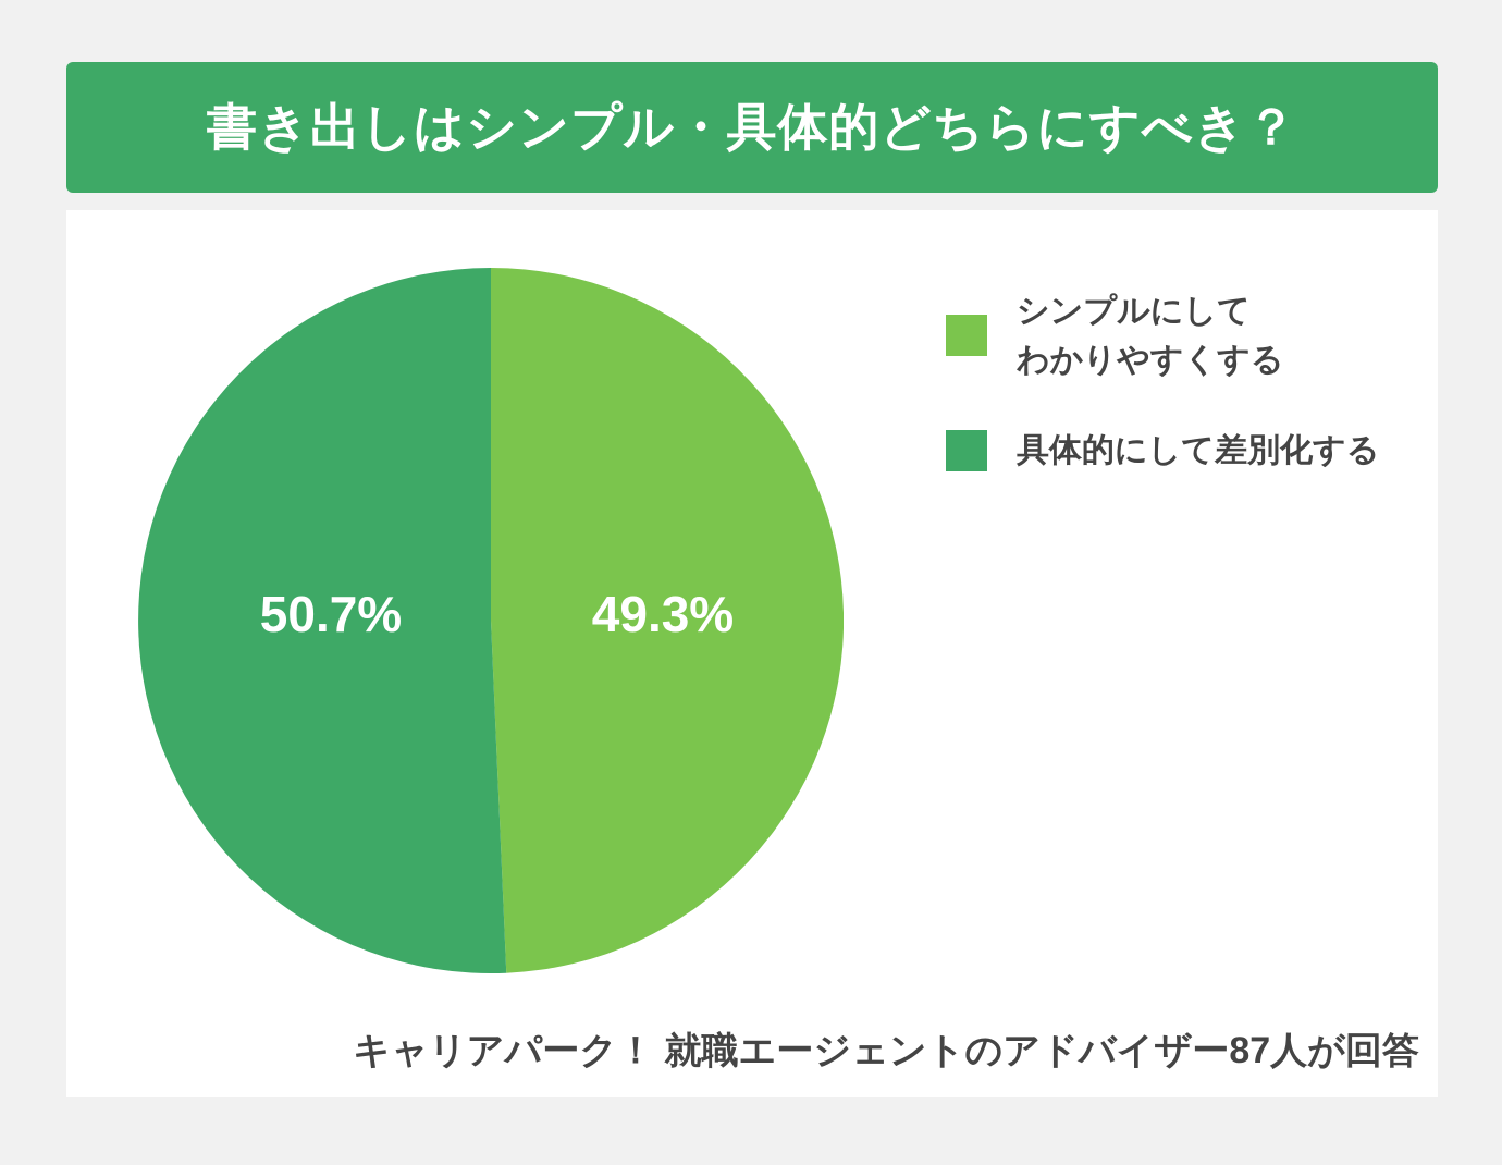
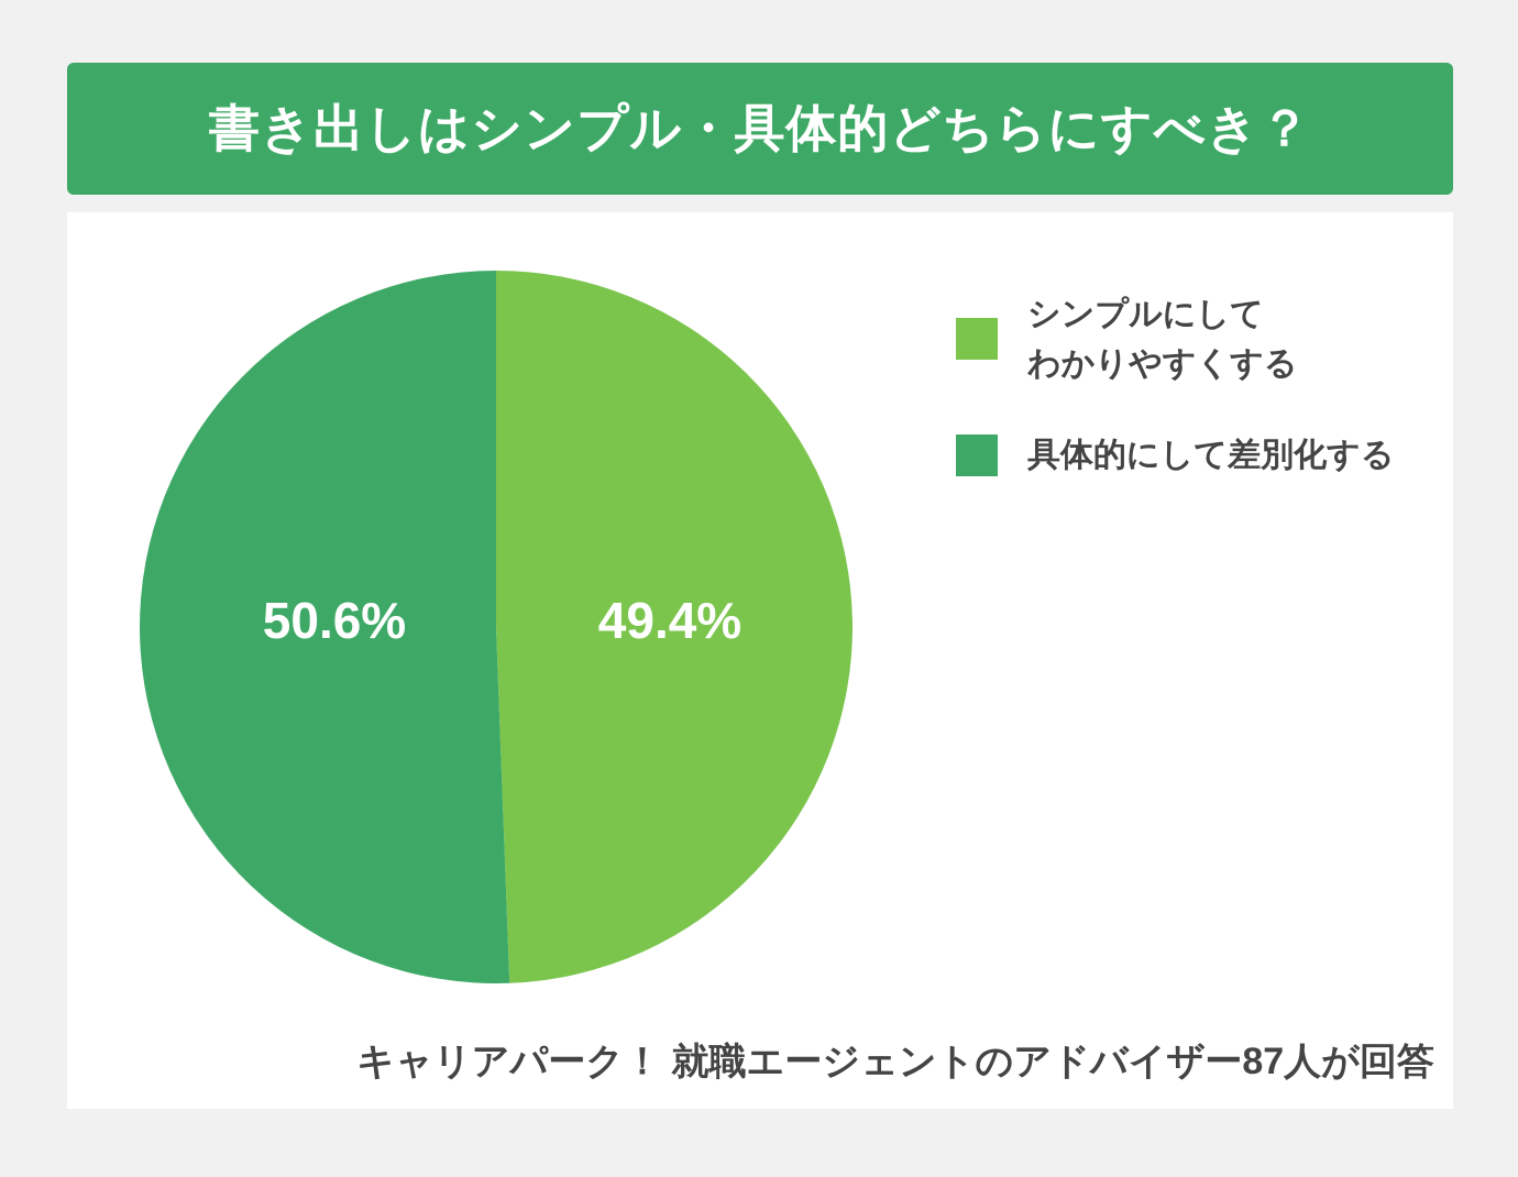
シンプルにしてわかりやすくする: 49.3% -> 49.4%
具体的にして差別化する: 50.7% -> 50.6%
